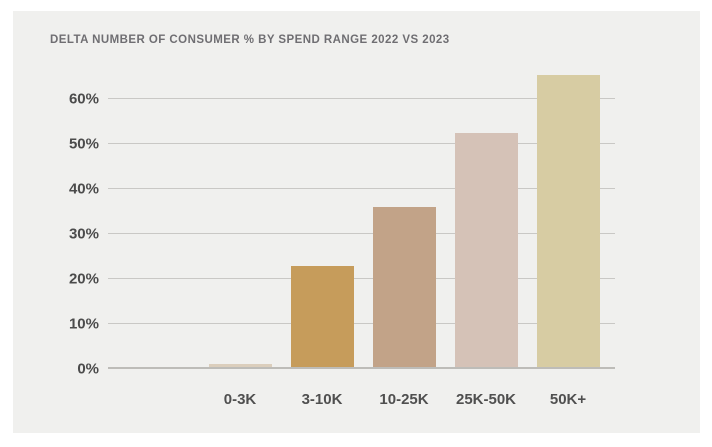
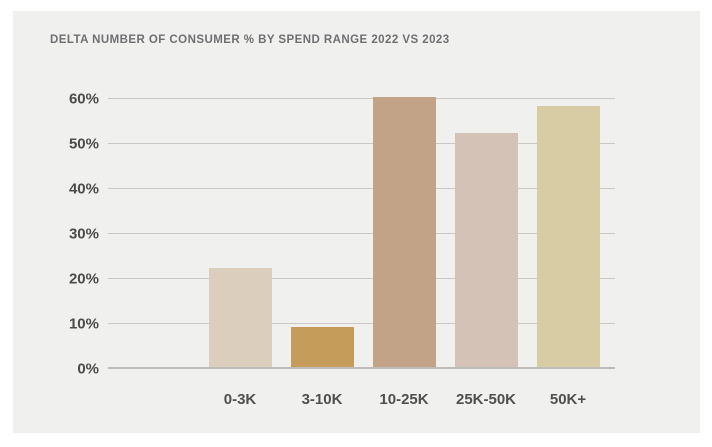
0-3K: 1% -> 22%
3-10K: 22% -> 9%
10-25K: 36% -> 60%
50K+: 65% -> 58%
